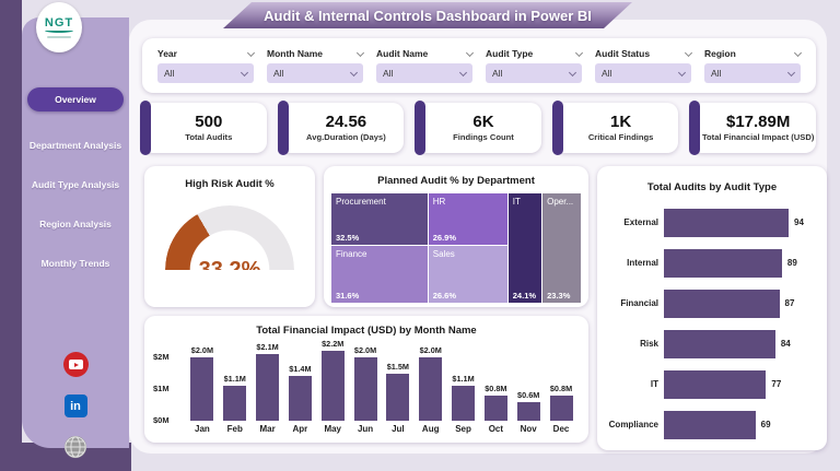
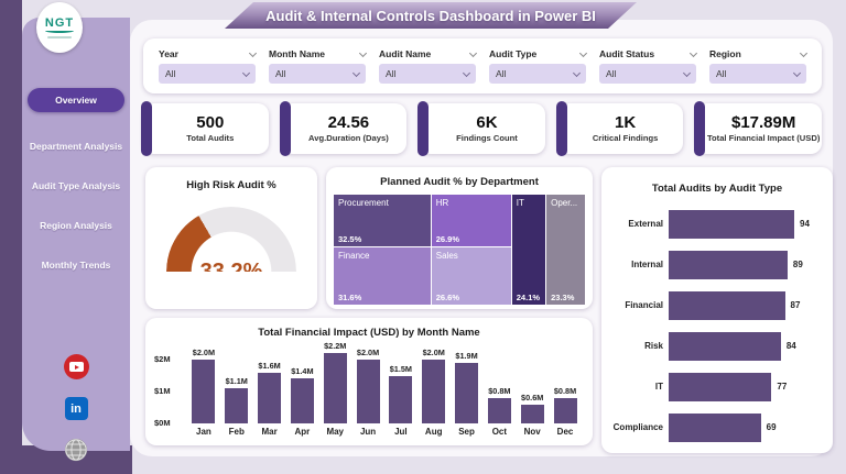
Total Financial Impact (USD) by Month Name/Mar: $2.1M -> $1.6M
Total Financial Impact (USD) by Month Name/Sep: $1.1M -> $1.9M
